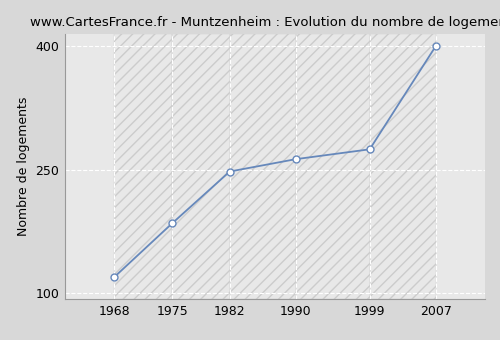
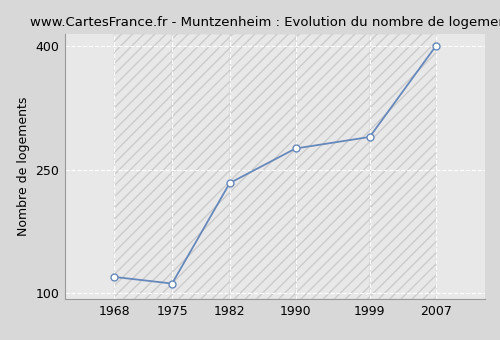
1975: 185 -> 112
1982: 248 -> 234
1990: 263 -> 276
1999: 275 -> 290
